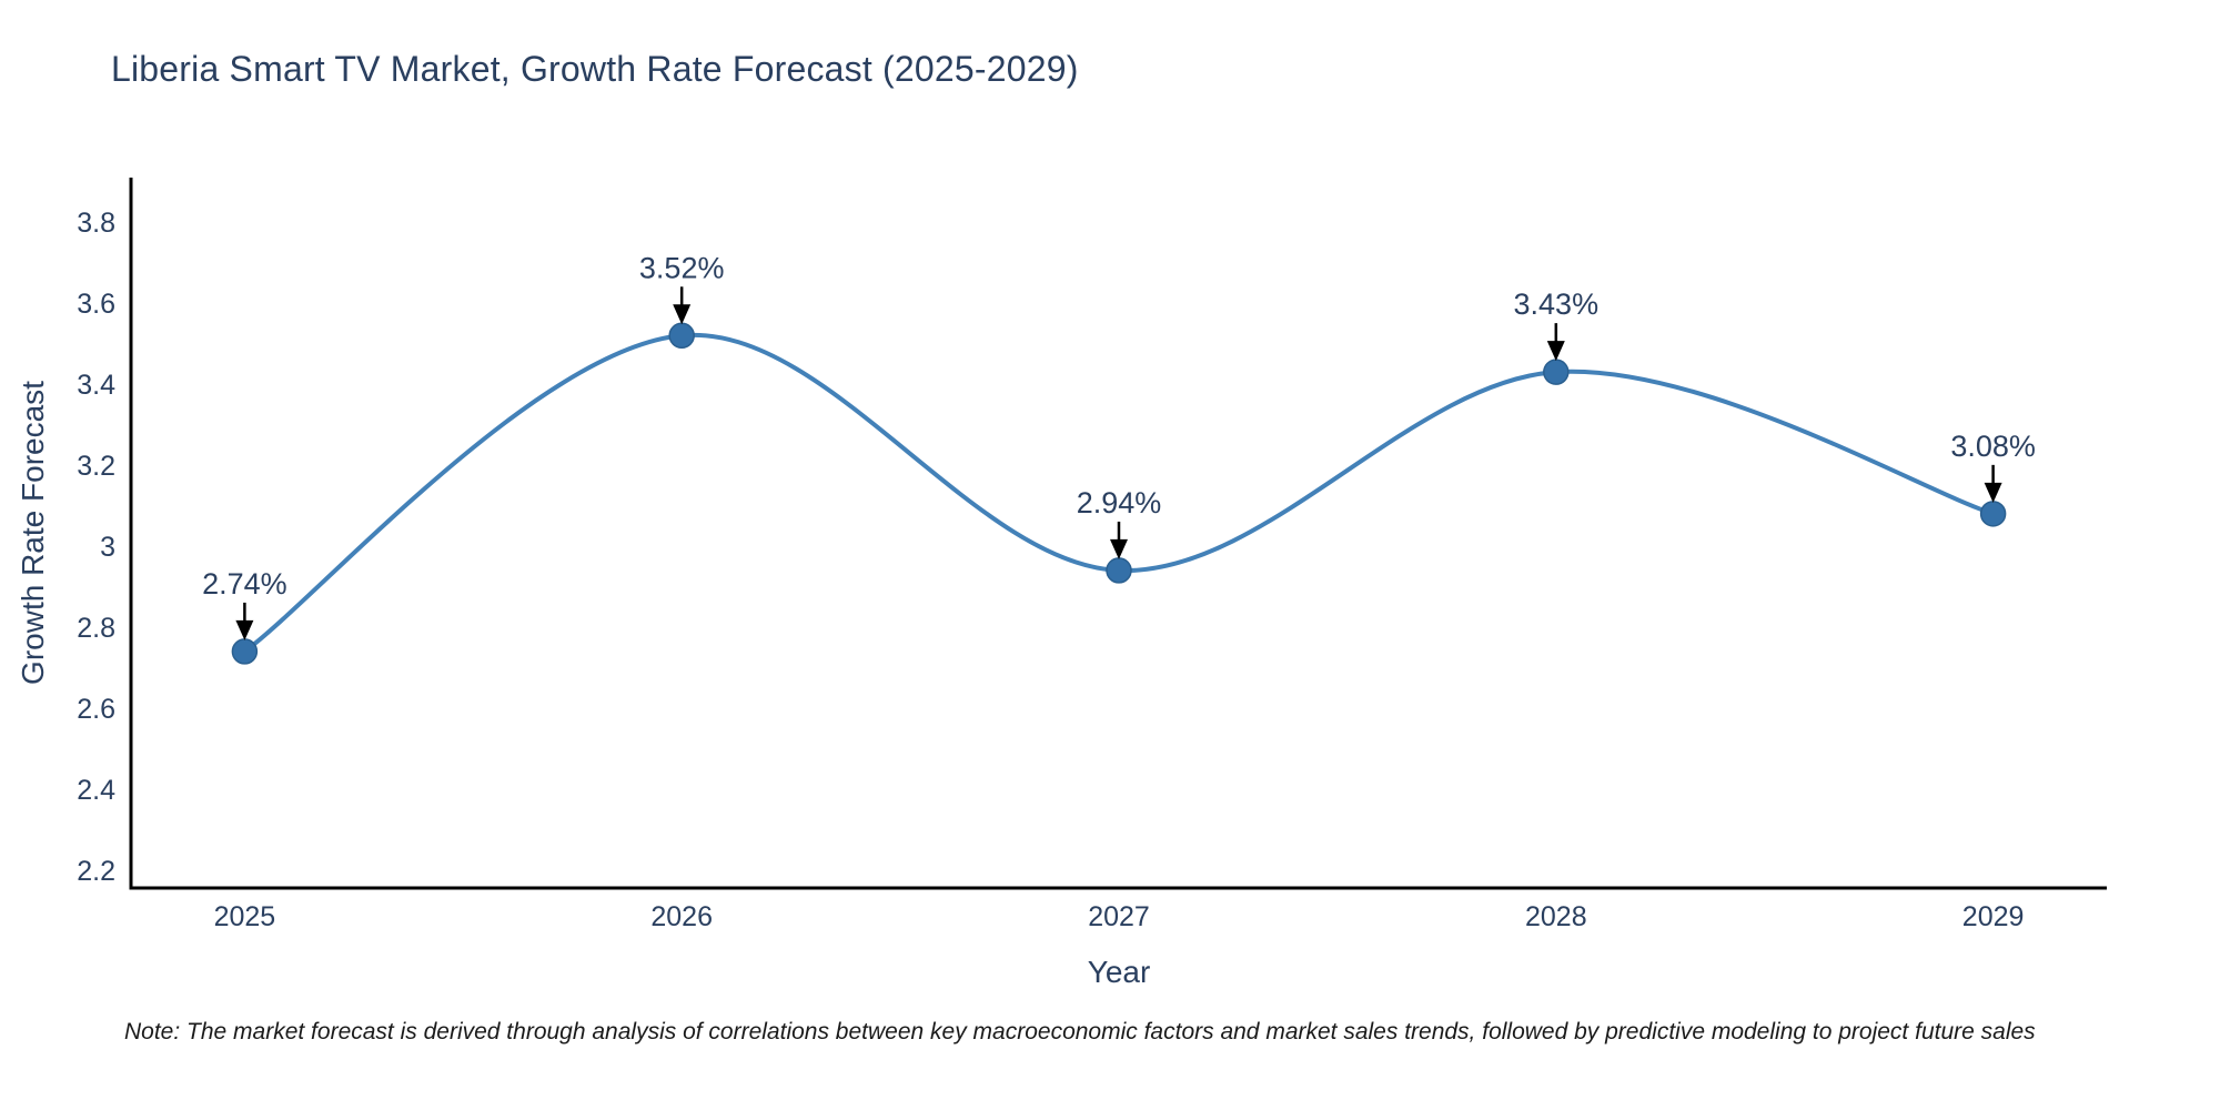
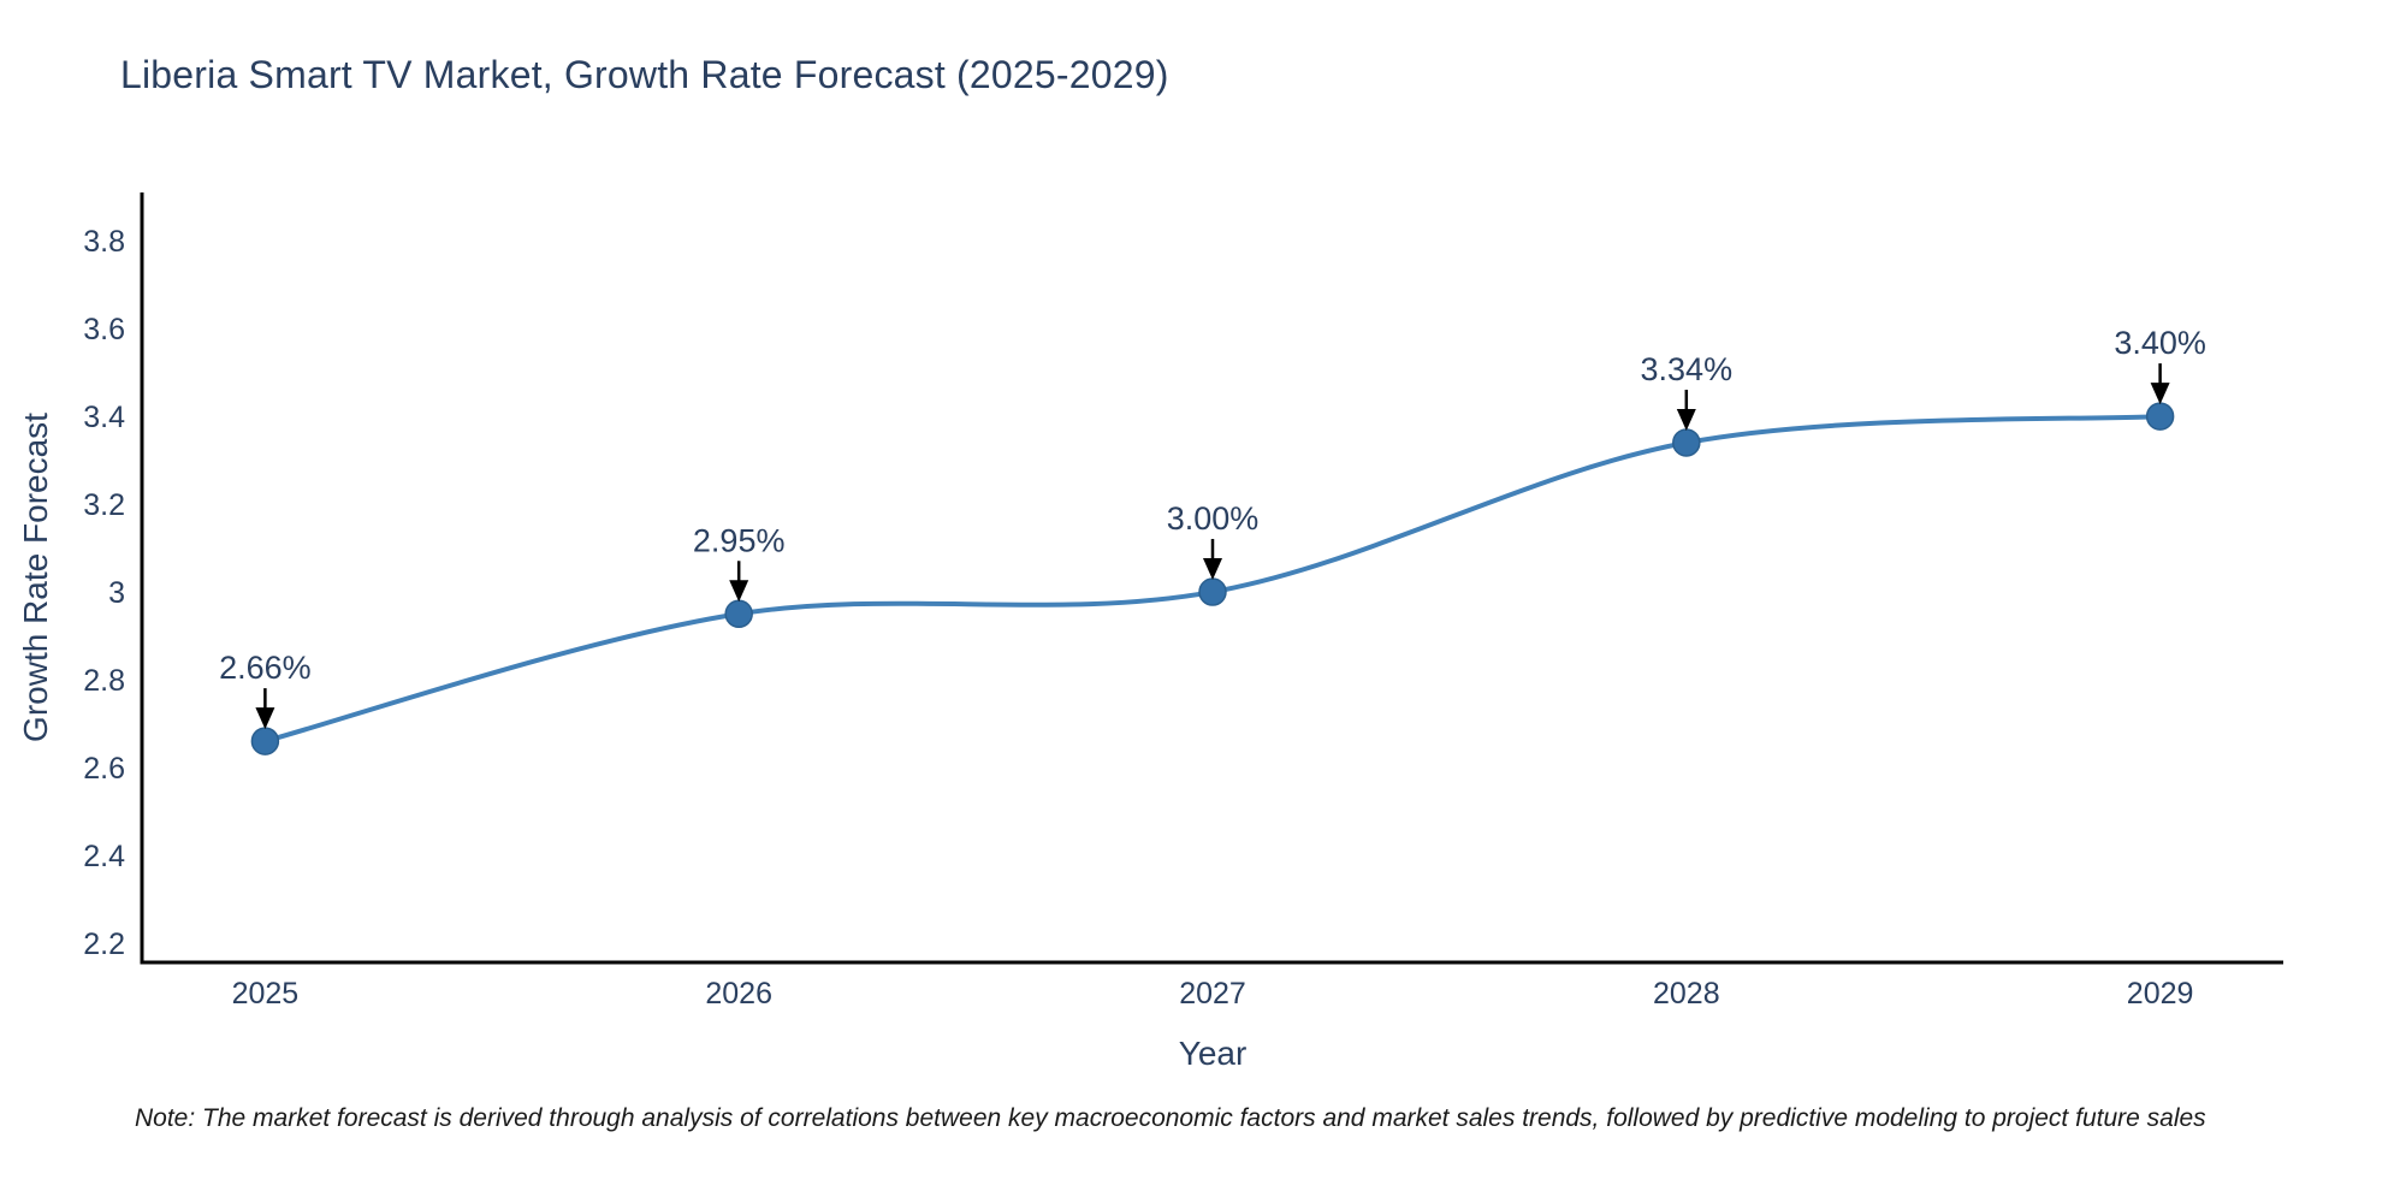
2025: 2.74% -> 2.66%
2026: 3.52% -> 2.95%
2027: 2.94% -> 3.00%
2028: 3.43% -> 3.34%
2029: 3.08% -> 3.40%
